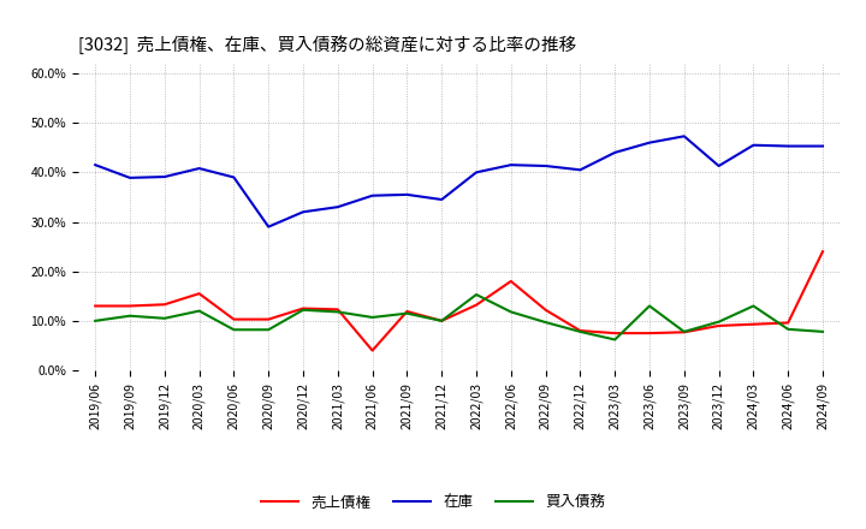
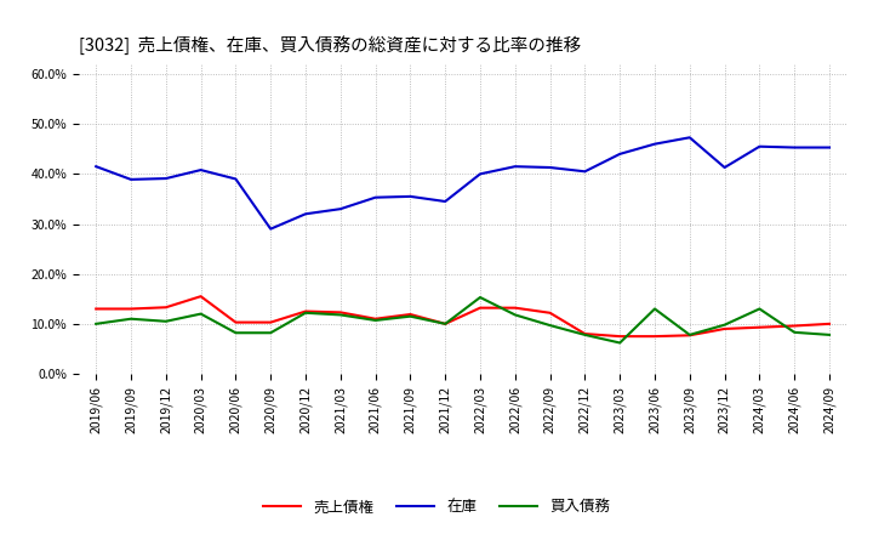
売上債権/2021/06: 4.0% -> 11.0%
売上債権/2022/06: 18.0% -> 13.2%
売上債権/2024/09: 24.0% -> 10.0%
